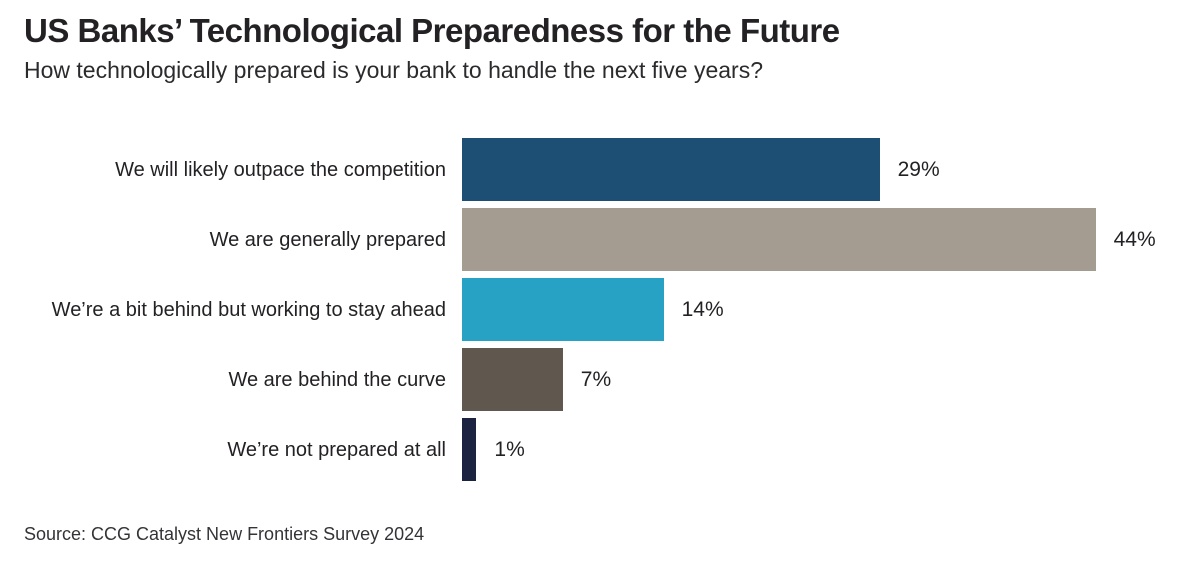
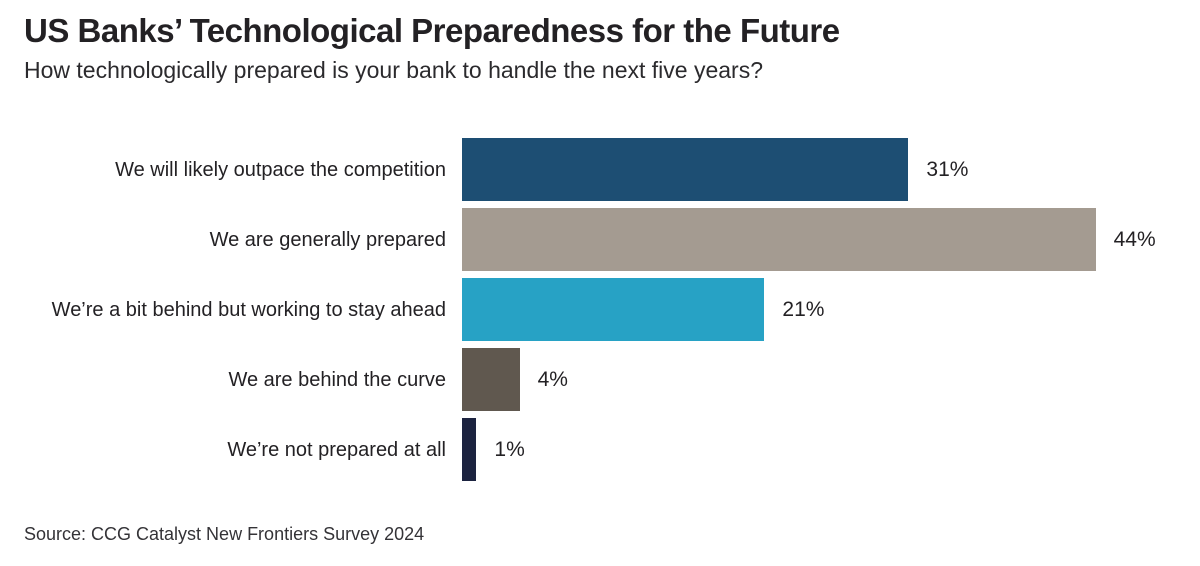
We will likely outpace the competition: 29% -> 31%
We’re a bit behind but working to stay ahead: 14% -> 21%
We are behind the curve: 7% -> 4%
